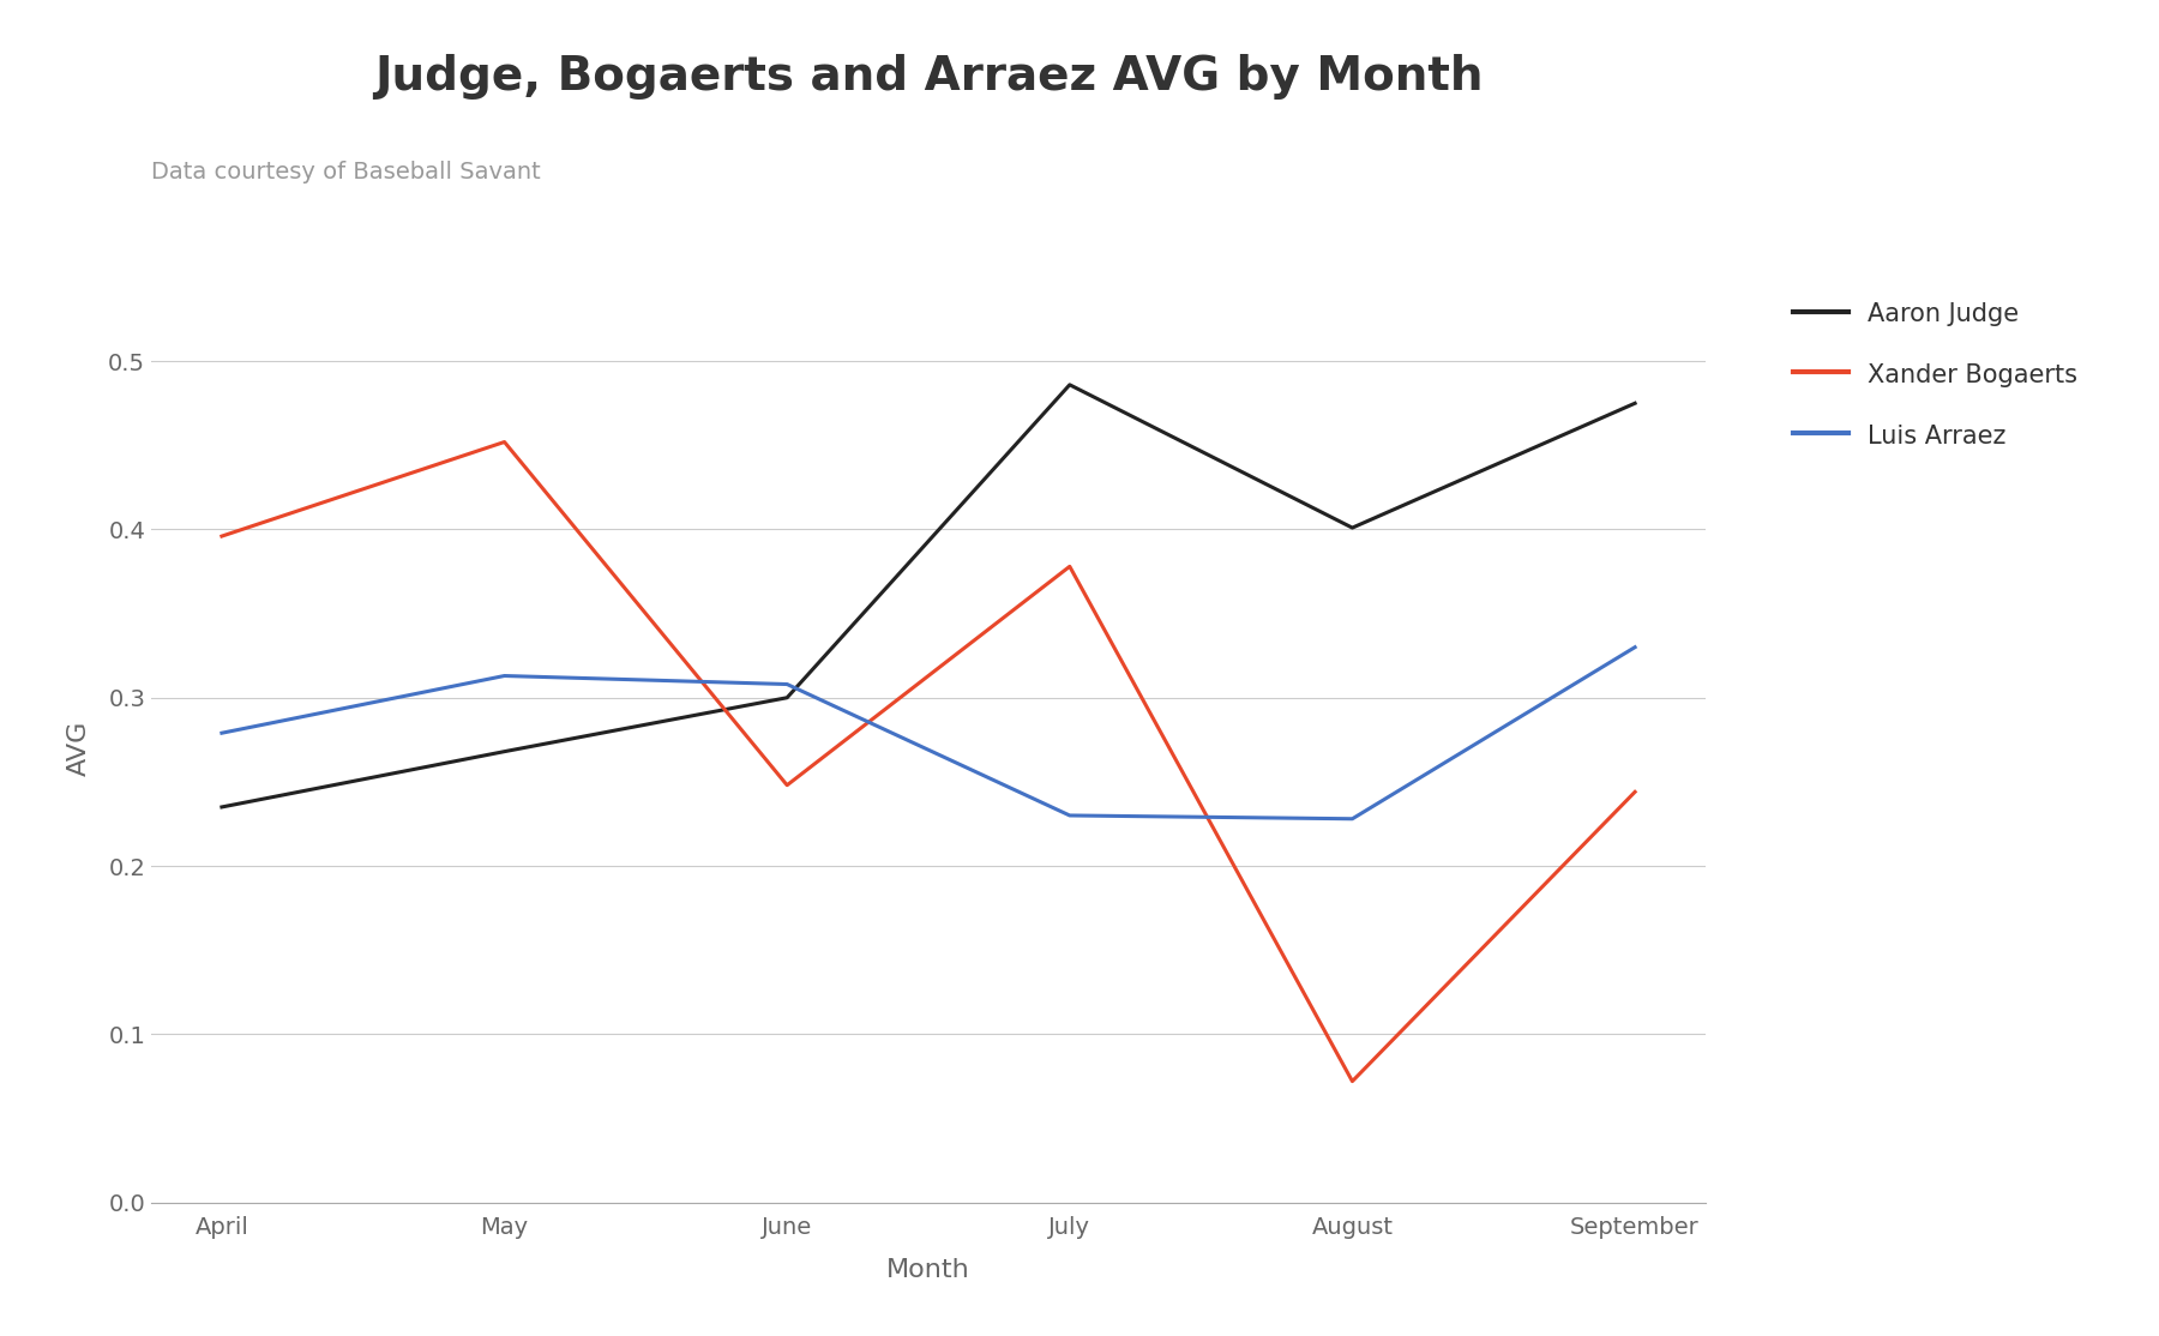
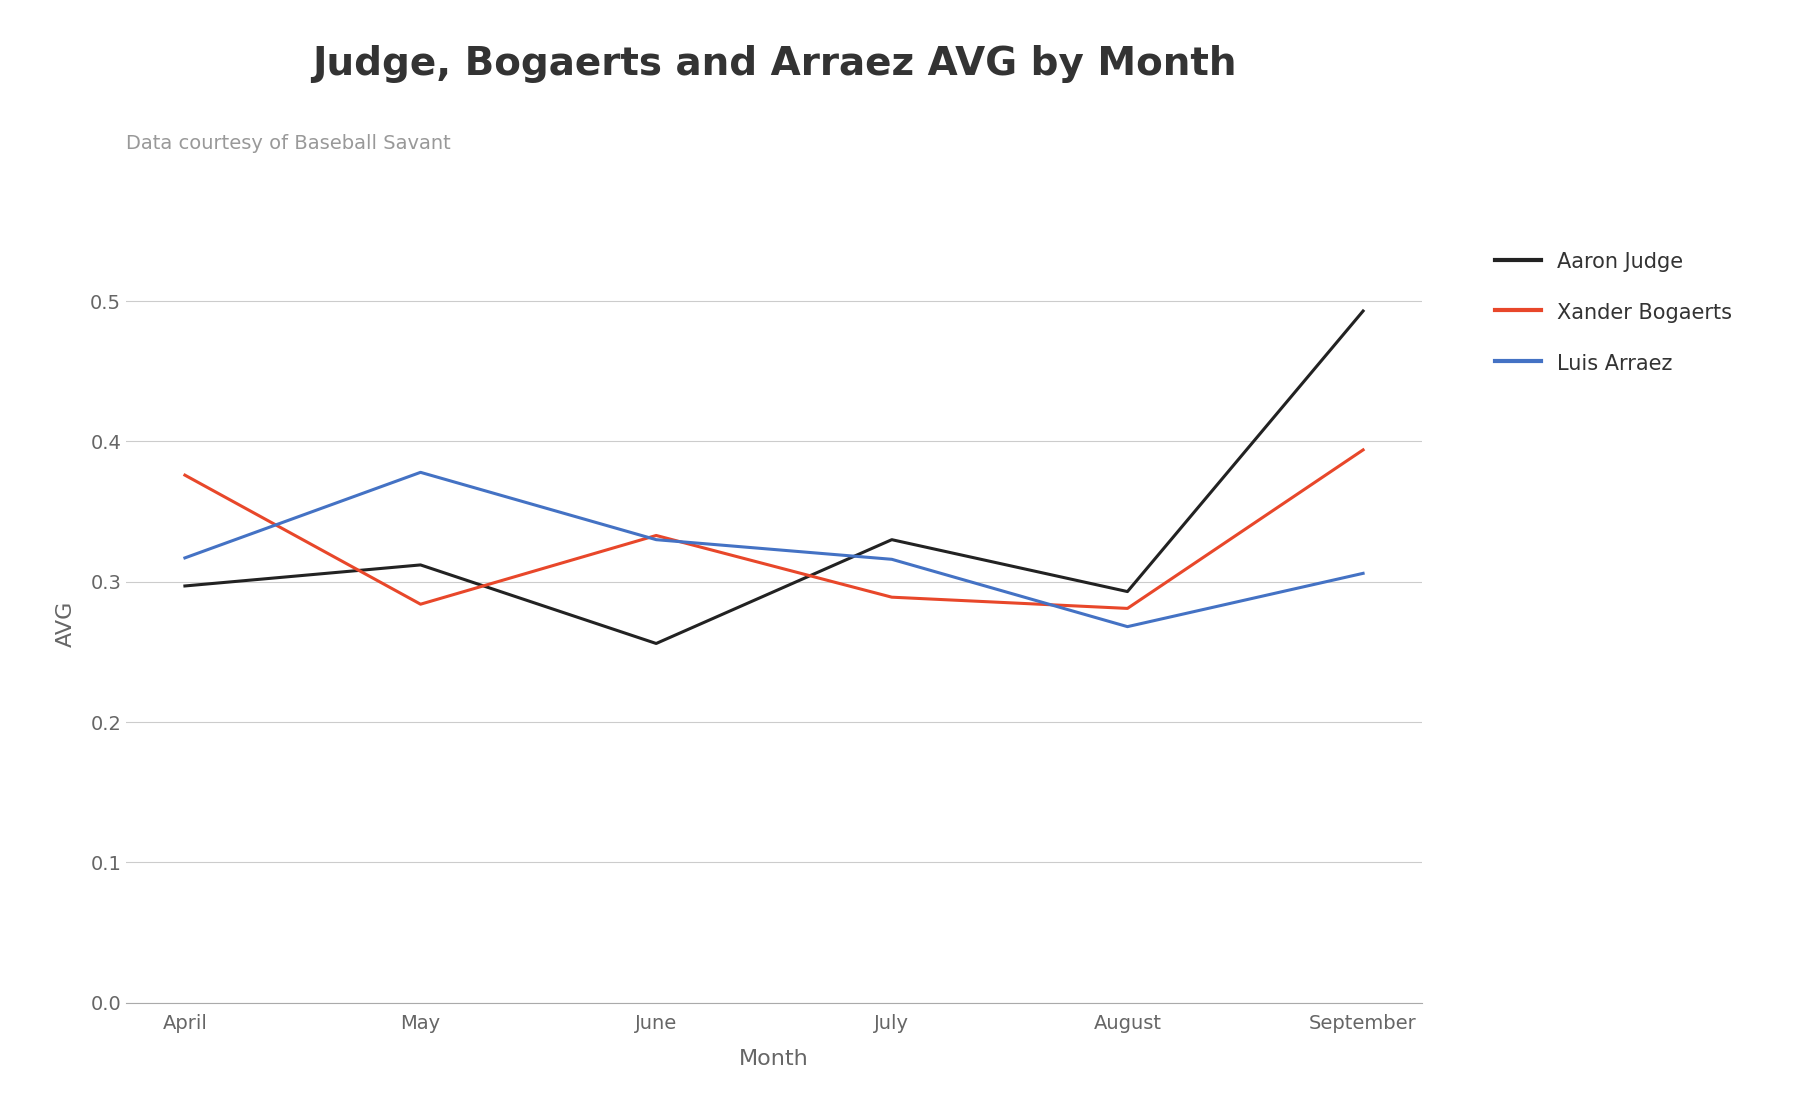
Aaron Judge/April: 0.235 -> 0.297
Xander Bogaerts/April: 0.396 -> 0.376
Luis Arraez/April: 0.279 -> 0.317
Aaron Judge/May: 0.268 -> 0.312
Xander Bogaerts/May: 0.452 -> 0.284
Luis Arraez/May: 0.313 -> 0.378
Aaron Judge/June: 0.300 -> 0.256
Xander Bogaerts/June: 0.248 -> 0.333
Luis Arraez/June: 0.308 -> 0.330
Aaron Judge/July: 0.486 -> 0.330
Xander Bogaerts/July: 0.378 -> 0.289
Luis Arraez/July: 0.230 -> 0.316
Aaron Judge/August: 0.401 -> 0.293
Xander Bogaerts/August: 0.072 -> 0.281
Luis Arraez/August: 0.228 -> 0.268
Aaron Judge/September: 0.475 -> 0.493
Xander Bogaerts/September: 0.244 -> 0.394
Luis Arraez/September: 0.330 -> 0.306
